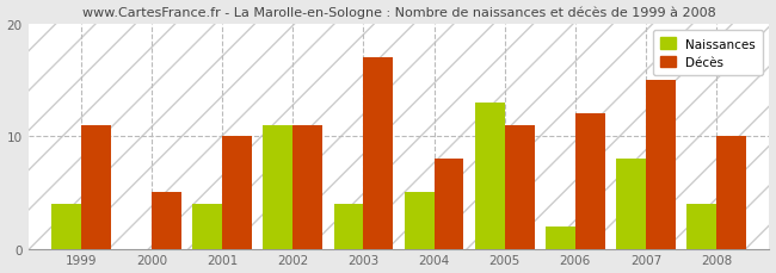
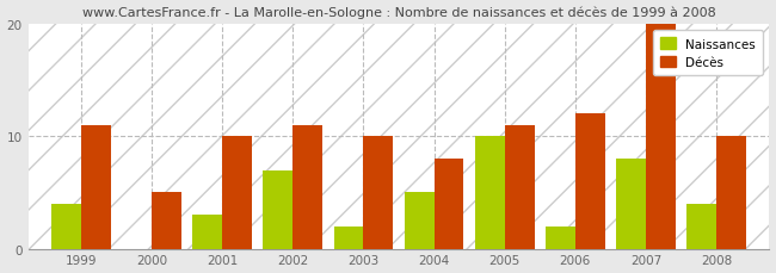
Naissances/2001: 4 -> 3
Naissances/2002: 11 -> 7
Naissances/2003: 4 -> 2
Décès/2003: 17 -> 10
Naissances/2005: 13 -> 10
Décès/2007: 15 -> 20
